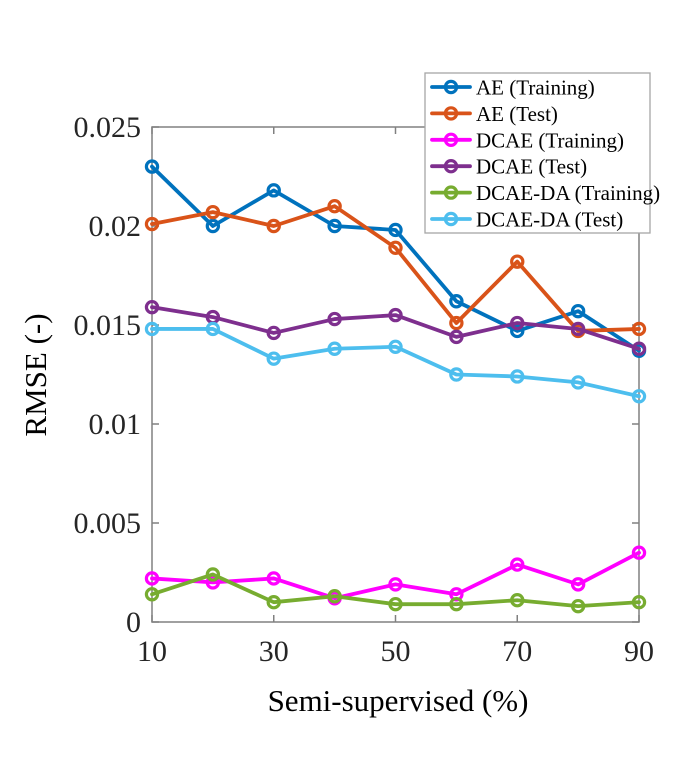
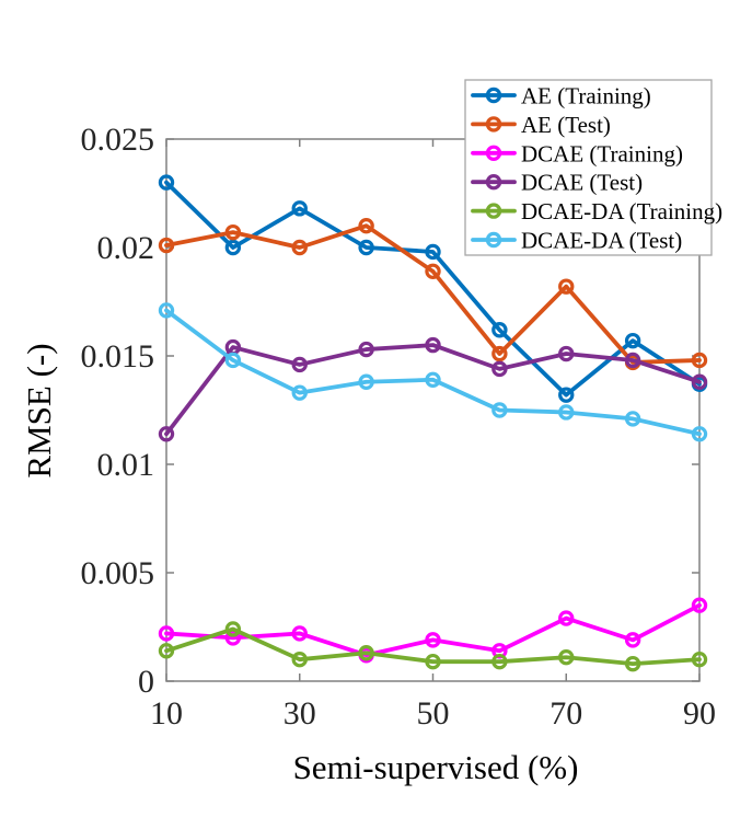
DCAE (Test)/10: 0.0159 -> 0.0114
DCAE-DA (Test)/10: 0.0148 -> 0.0171
AE (Training)/70: 0.0147 -> 0.0132
